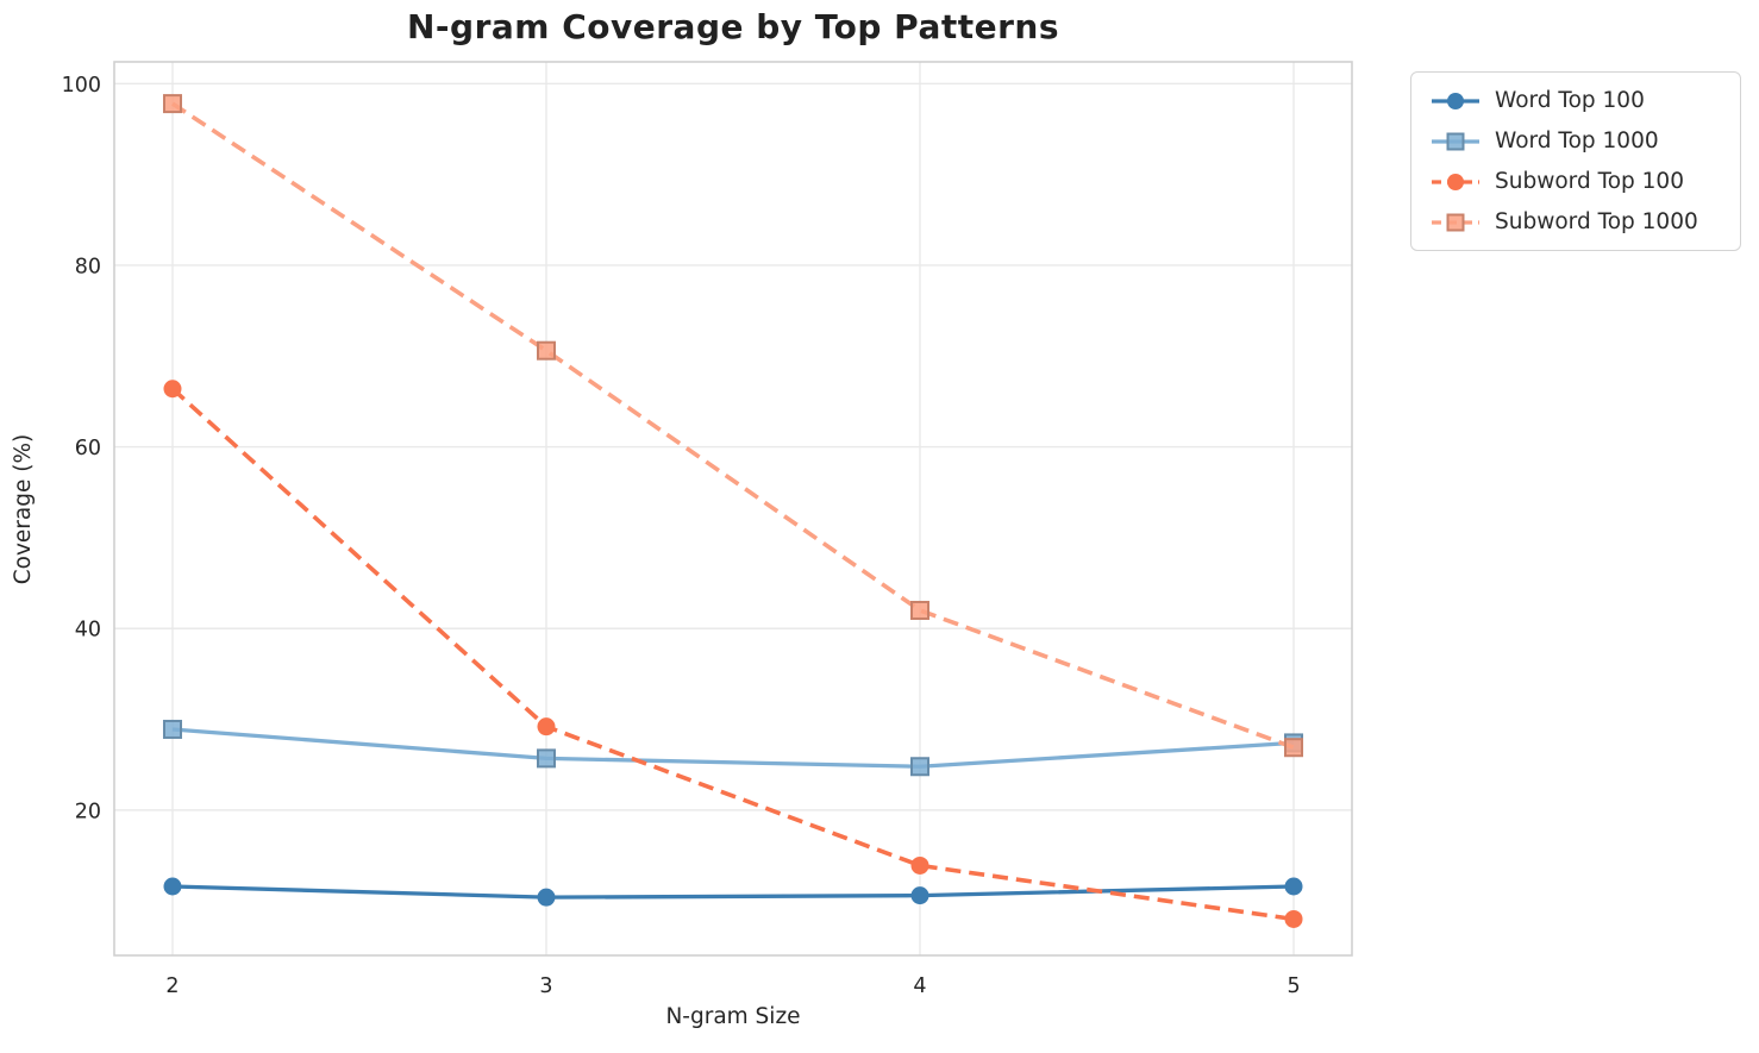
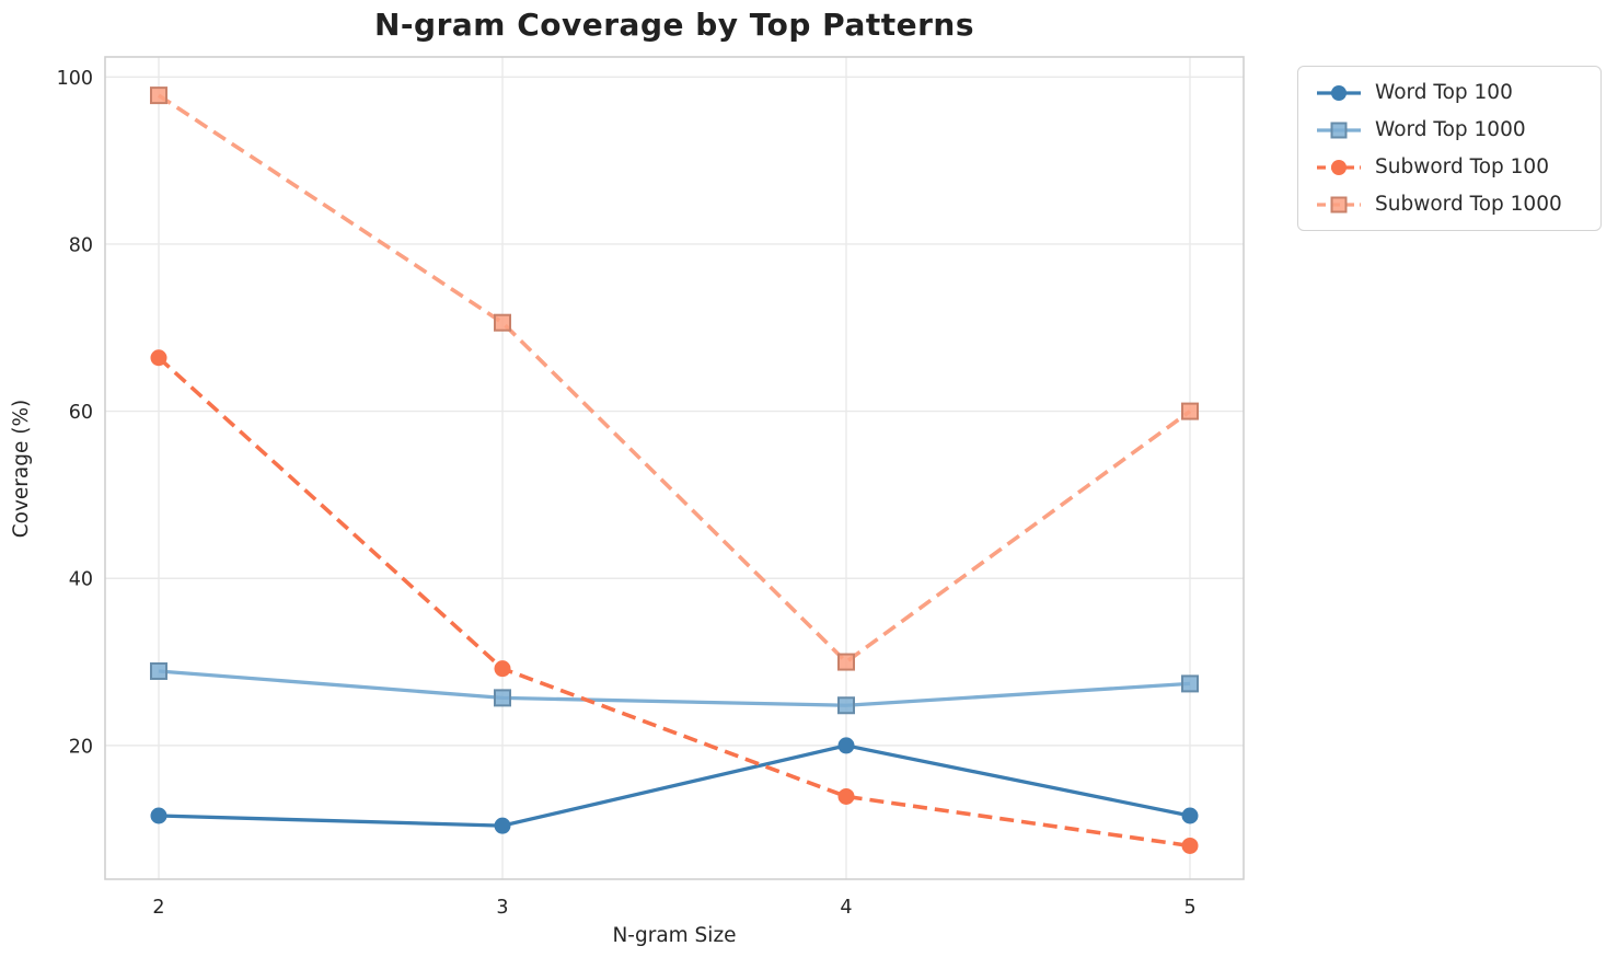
Word Top 100/4: 11 -> 20
Subword Top 1000/4: 42 -> 30
Subword Top 1000/5: 27 -> 60
